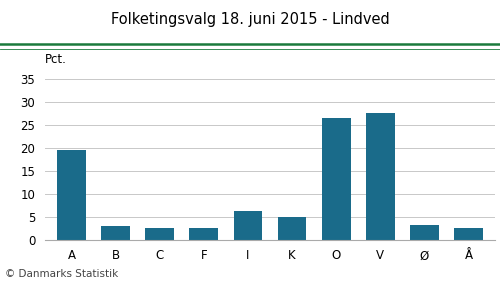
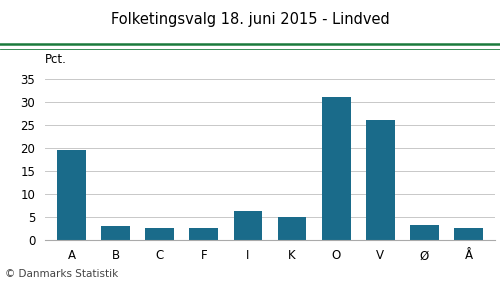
O: 26.5 -> 31.0
V: 27.5 -> 26.0
